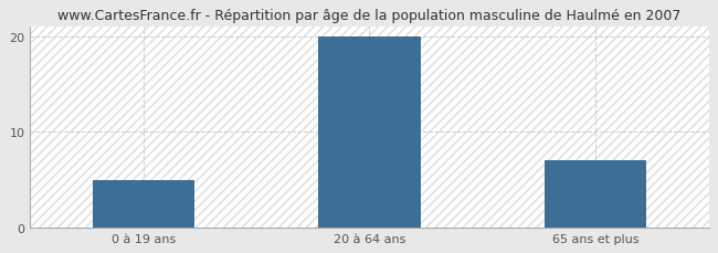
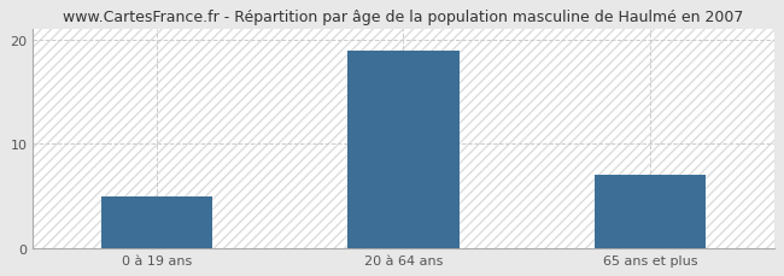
20 à 64 ans: 20 -> 19
